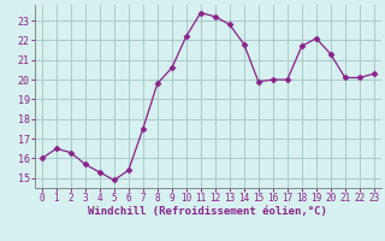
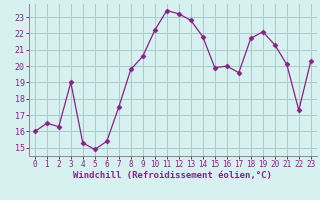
3: 15.7 -> 19.0
17: 20.0 -> 19.6
22: 20.1 -> 17.3
